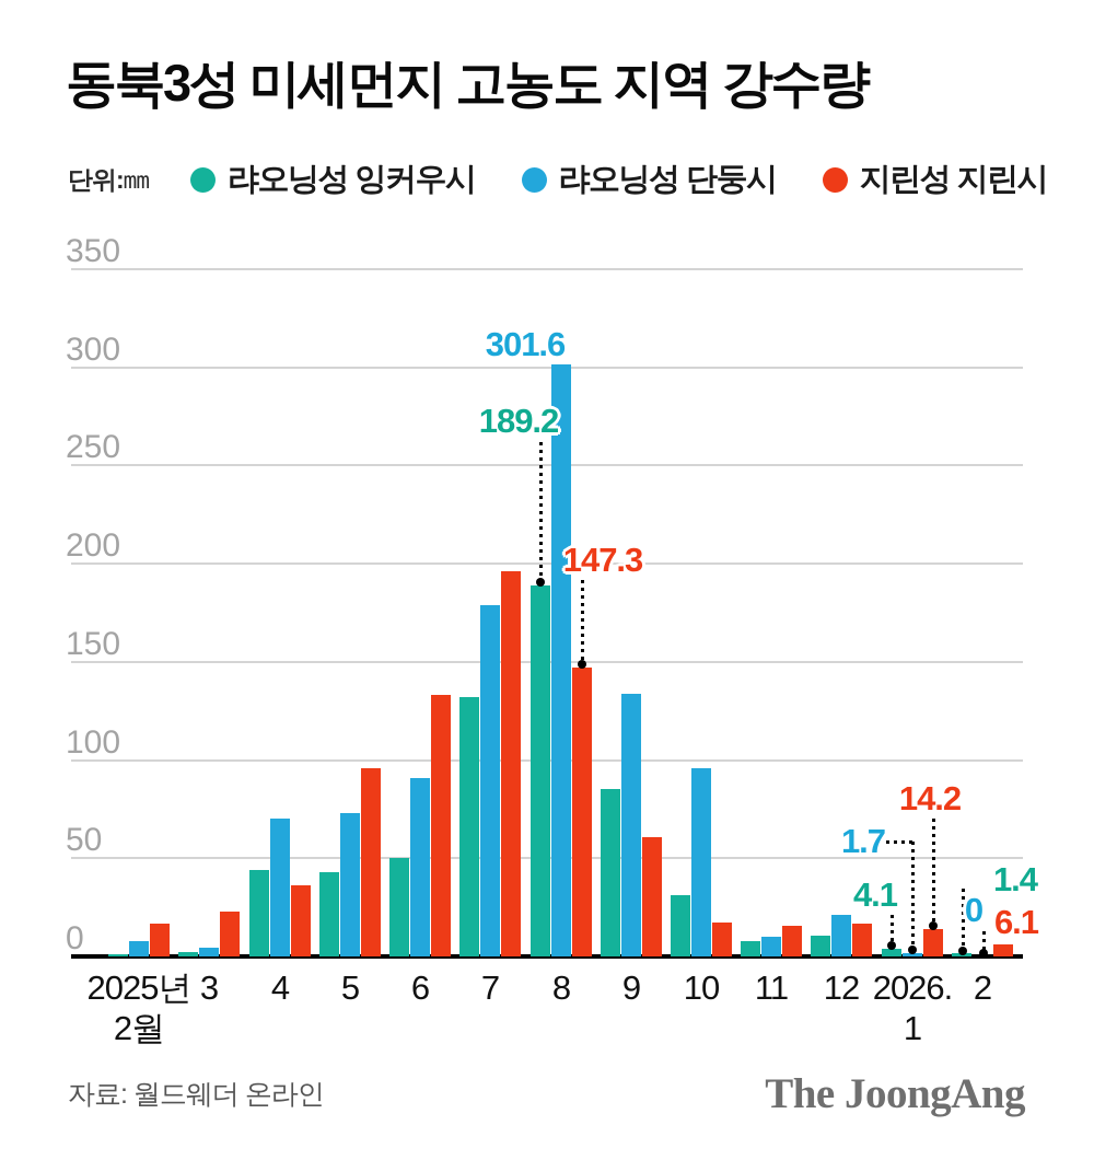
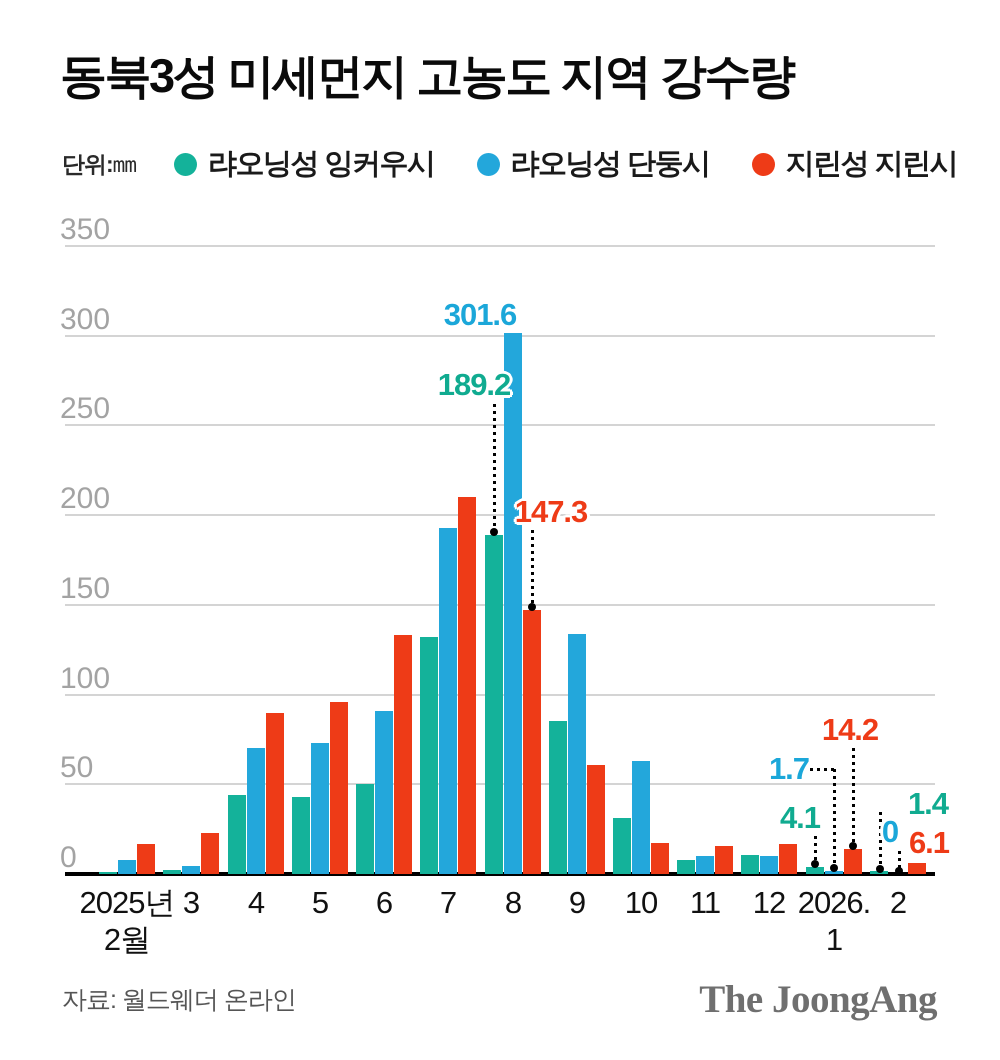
지린성 지린시/4: 36 -> 90
랴오닝성 단둥시/7: 179 -> 193
지린성 지린시/7: 196 -> 210
랴오닝성 단둥시/10: 96 -> 63
랴오닝성 단둥시/12: 21 -> 10
